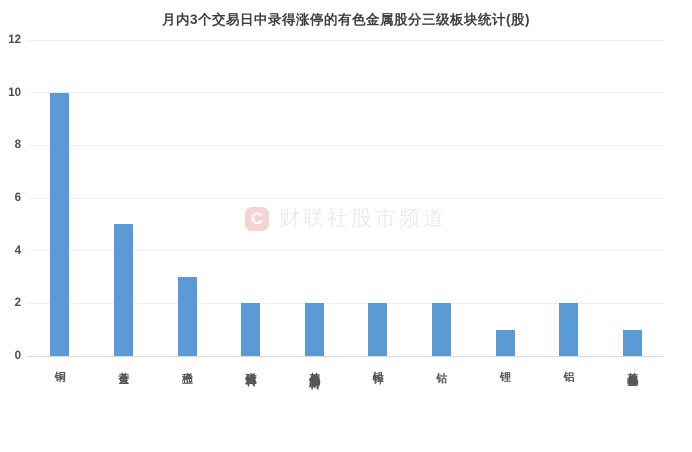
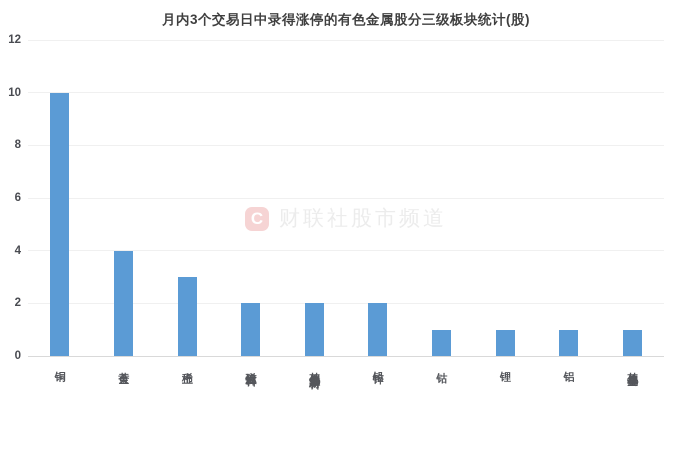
黄金: 5 -> 4
钴: 2 -> 1
铝: 2 -> 1
